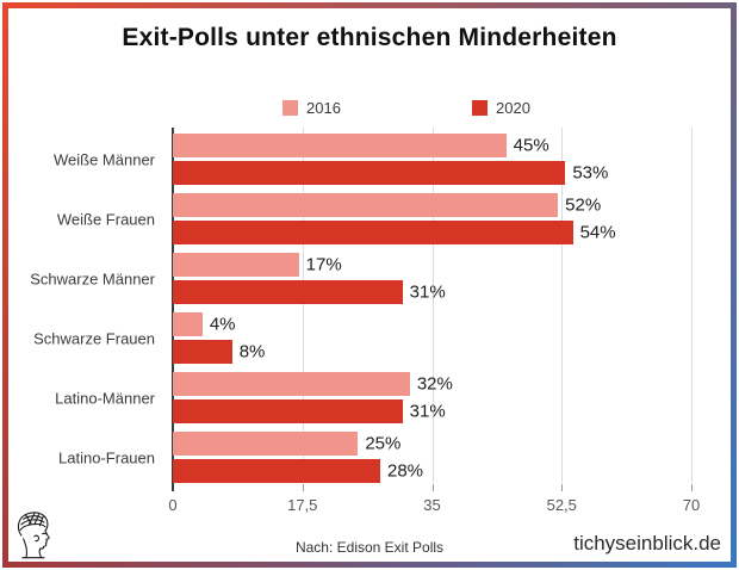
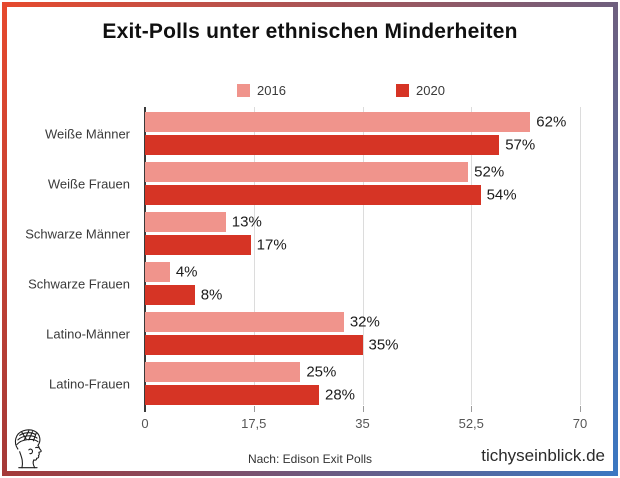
2016/Weiße Männer: 45% -> 62%
2020/Weiße Männer: 53% -> 57%
2016/Schwarze Männer: 17% -> 13%
2020/Schwarze Männer: 31% -> 17%
2020/Latino-Männer: 31% -> 35%
